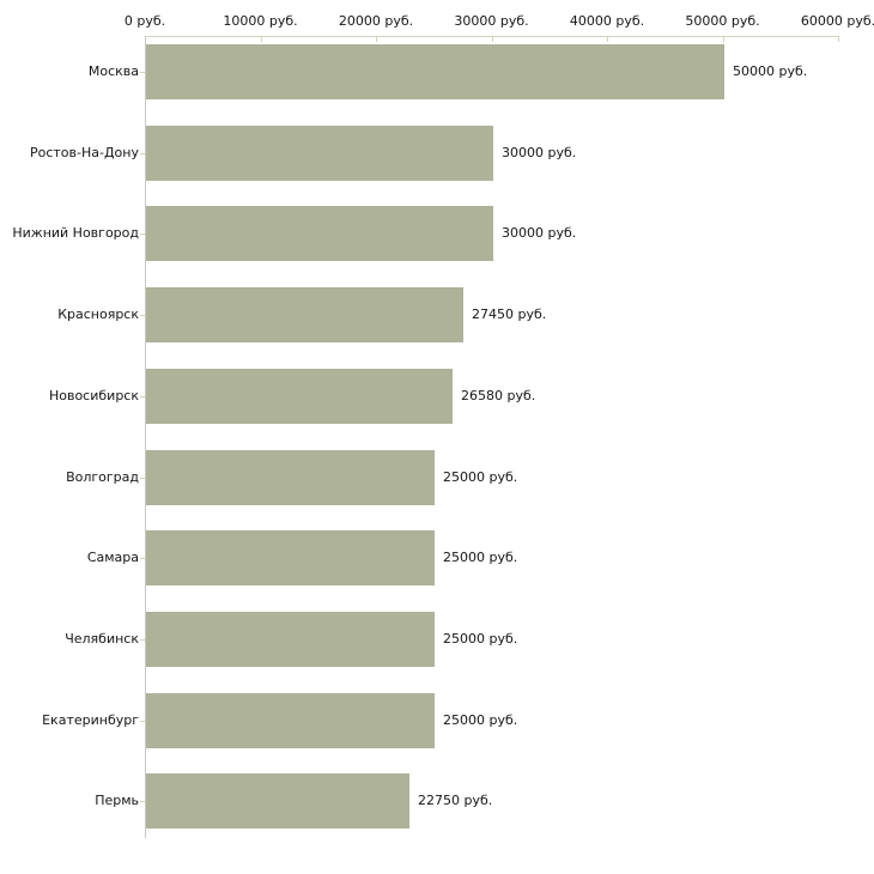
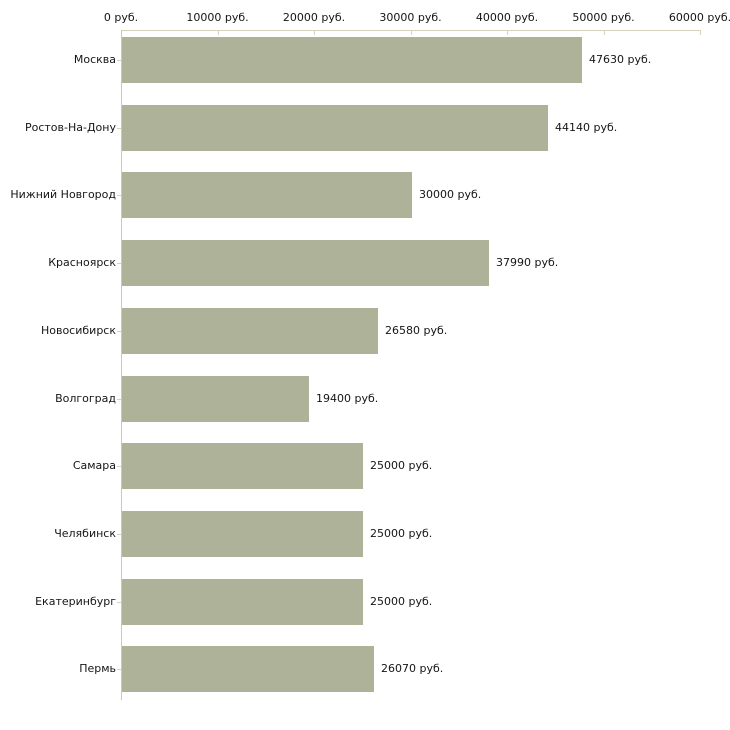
Москва: 50000 -> 47630
Ростов-На-Дону: 30000 -> 44140
Красноярск: 27450 -> 37990
Волгоград: 25000 -> 19400
Пермь: 22750 -> 26070
